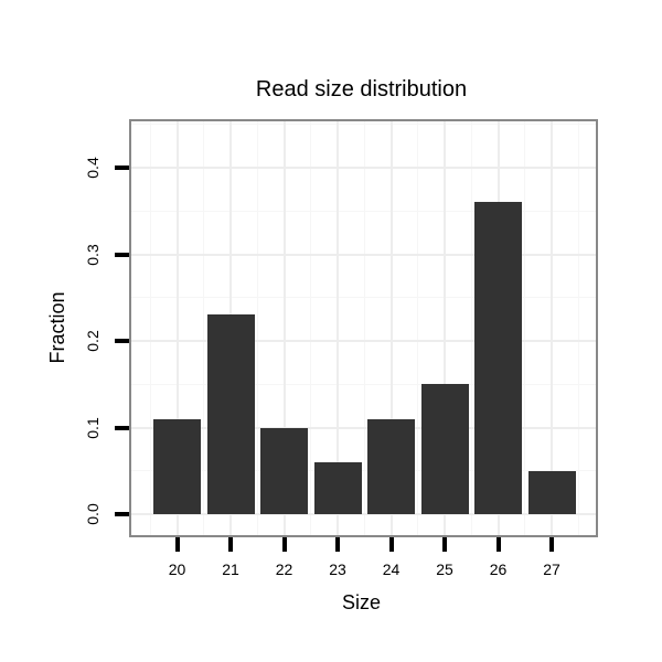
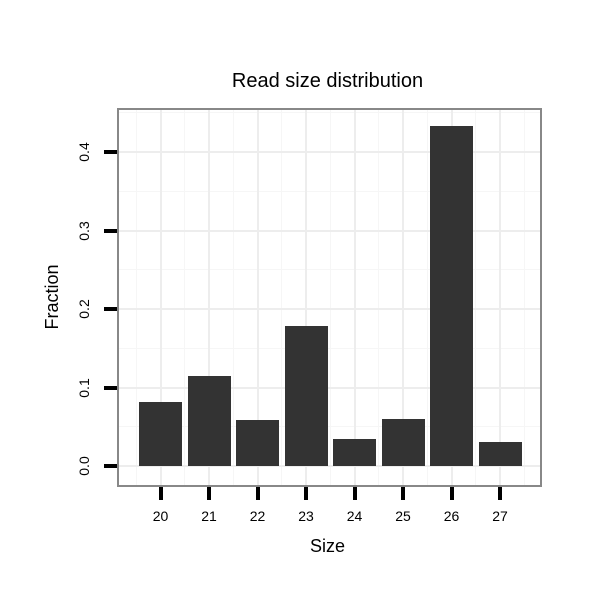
20: 0.11 -> 0.08
21: 0.23 -> 0.12
22: 0.10 -> 0.06
23: 0.06 -> 0.18
24: 0.11 -> 0.04
25: 0.15 -> 0.06
26: 0.36 -> 0.43
27: 0.05 -> 0.03
